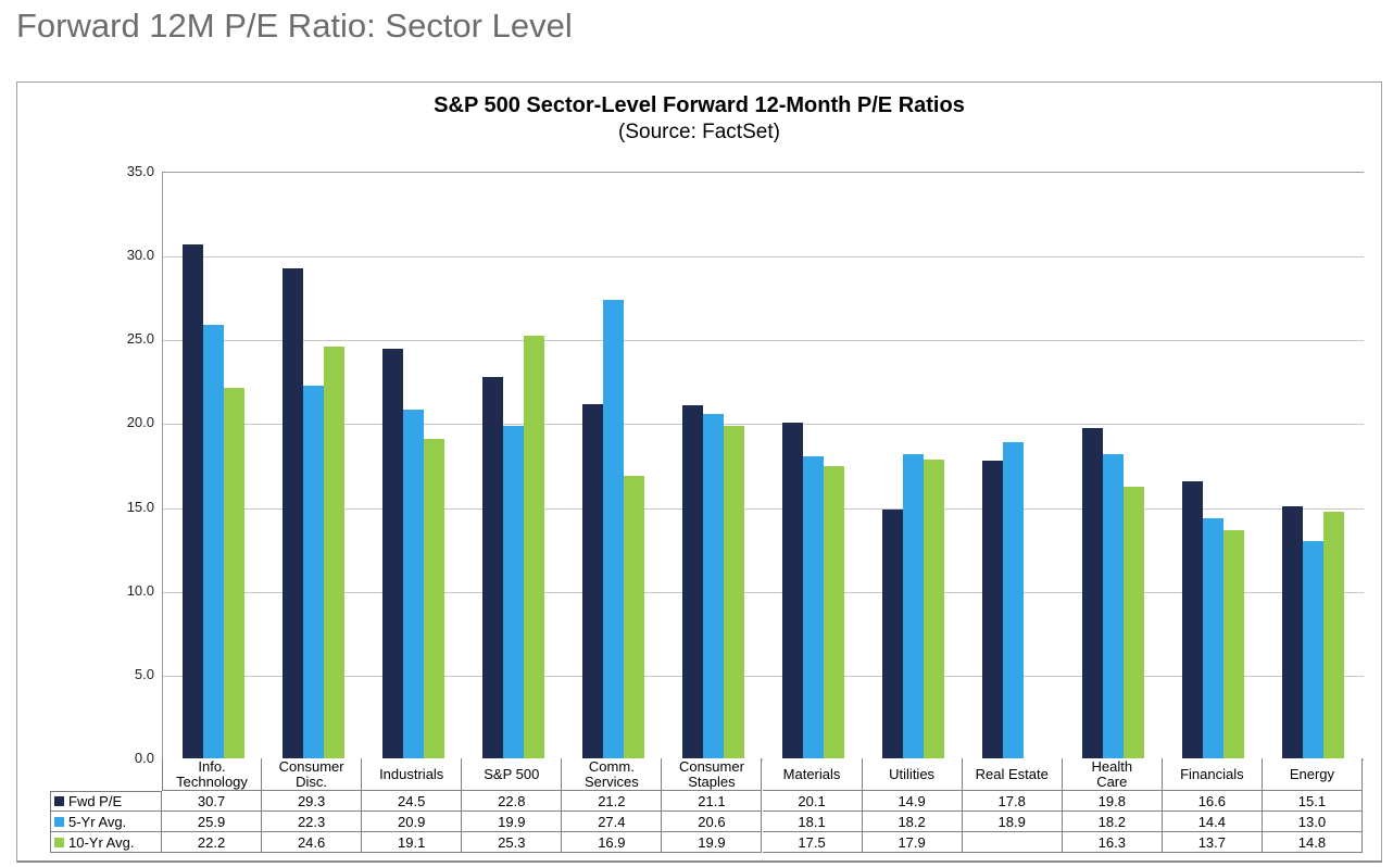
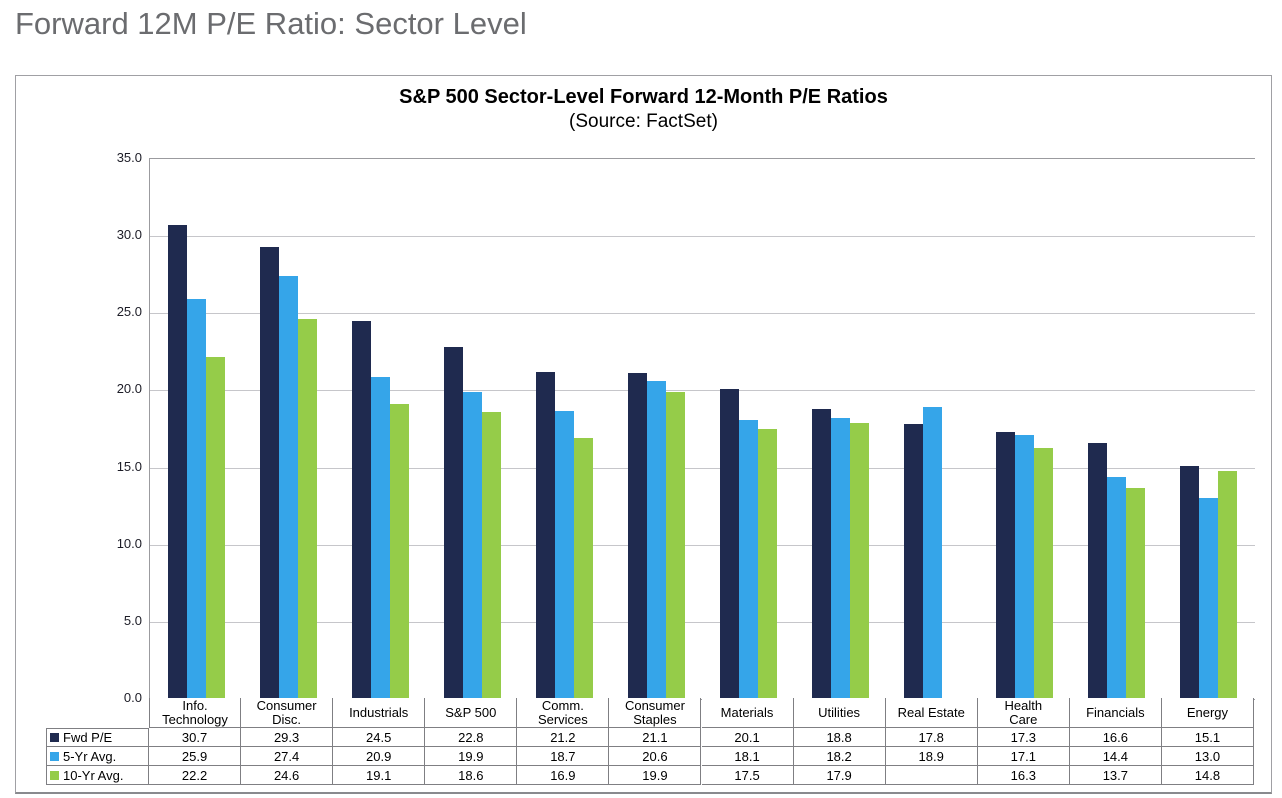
5-Yr Avg./Consumer Disc.: 22.3 -> 27.4
10-Yr Avg./S&P 500: 25.3 -> 18.6
5-Yr Avg./Comm. Services: 27.4 -> 18.7
Fwd P/E/Utilities: 14.9 -> 18.8
Fwd P/E/Health Care: 19.8 -> 17.3
5-Yr Avg./Health Care: 18.2 -> 17.1
